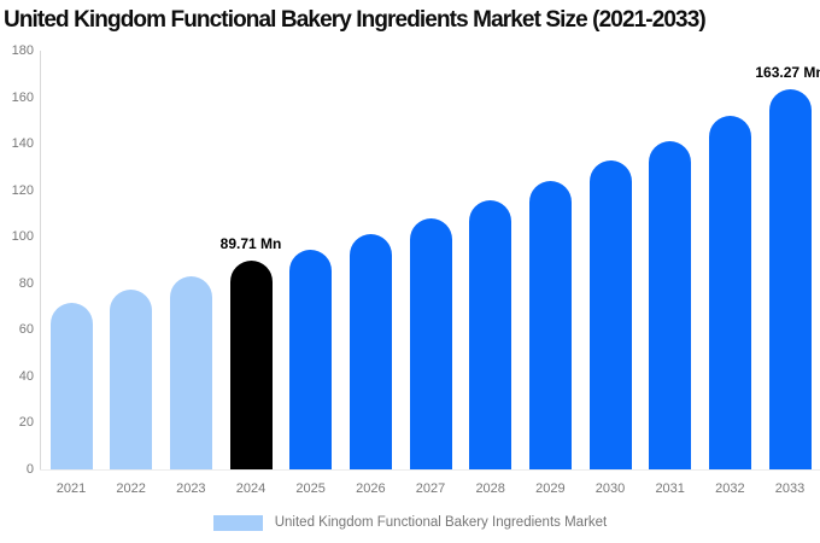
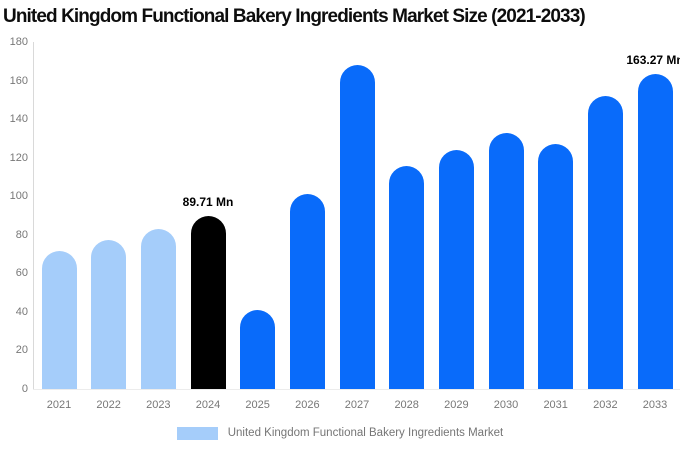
2025: 94 -> 41
2027: 108 -> 168
2031: 141 -> 127
